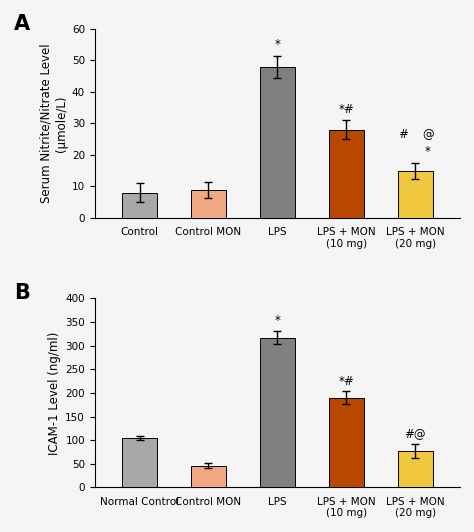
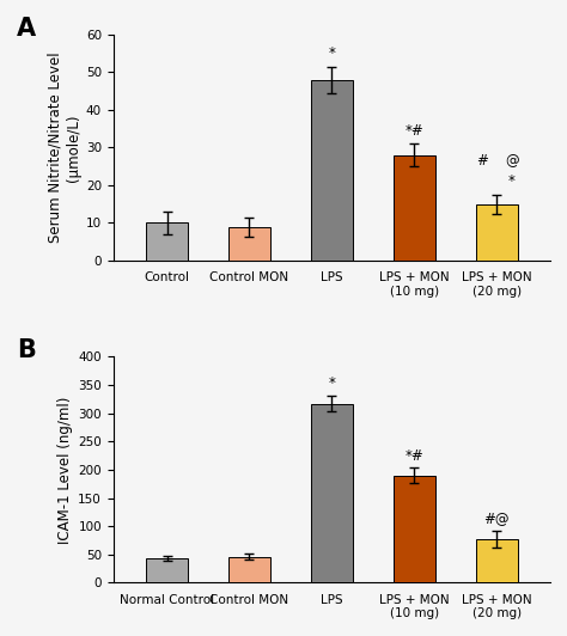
Control: 8 -> 10
Normal Control: 105 -> 44
